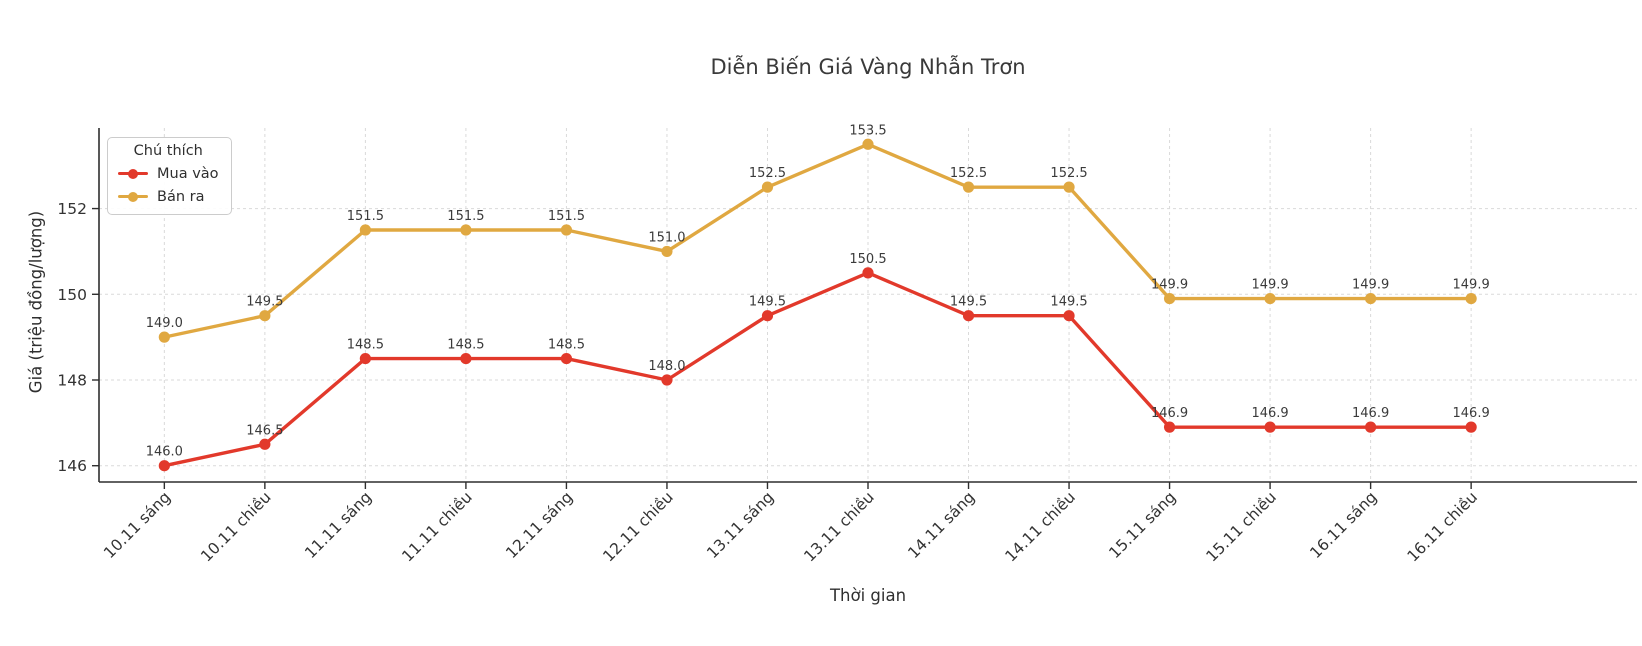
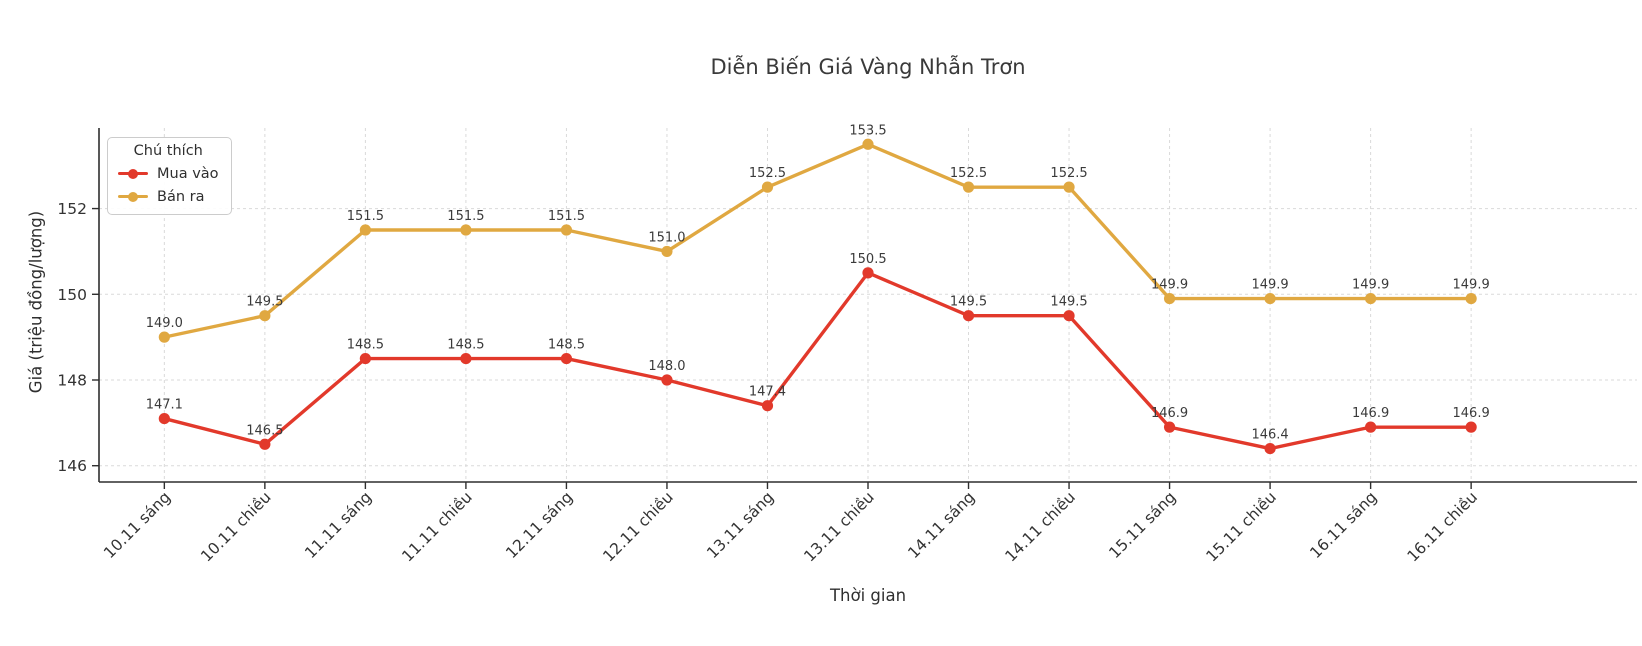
Mua vào/10.11 sáng: 146.0 -> 147.1
Mua vào/13.11 sáng: 149.5 -> 147.4
Mua vào/15.11 chiều: 146.9 -> 146.4
